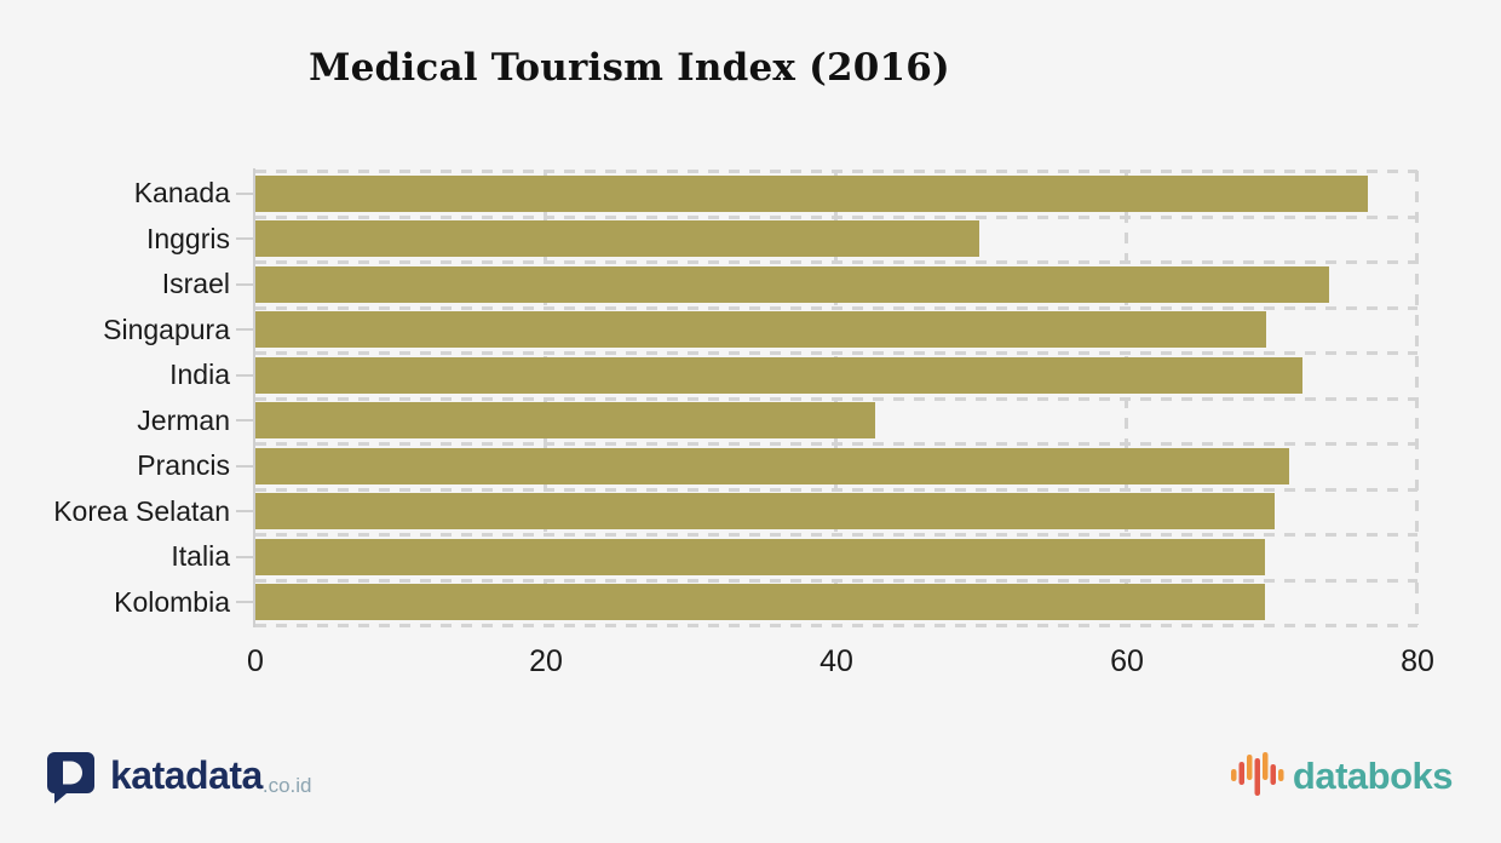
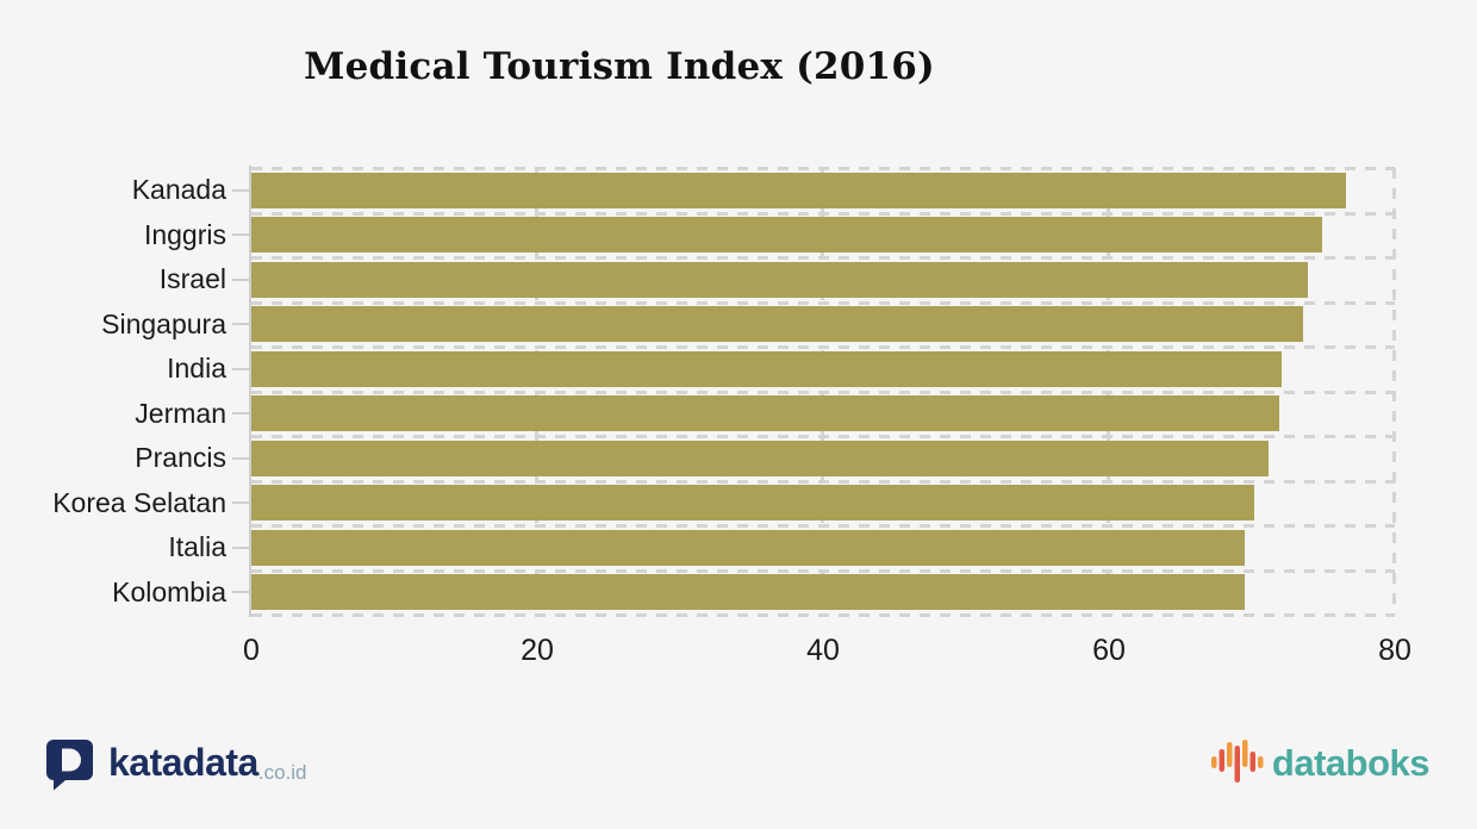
Inggris: 49.8 -> 74.9
Singapura: 69.6 -> 73.6
Jerman: 42.7 -> 71.9
